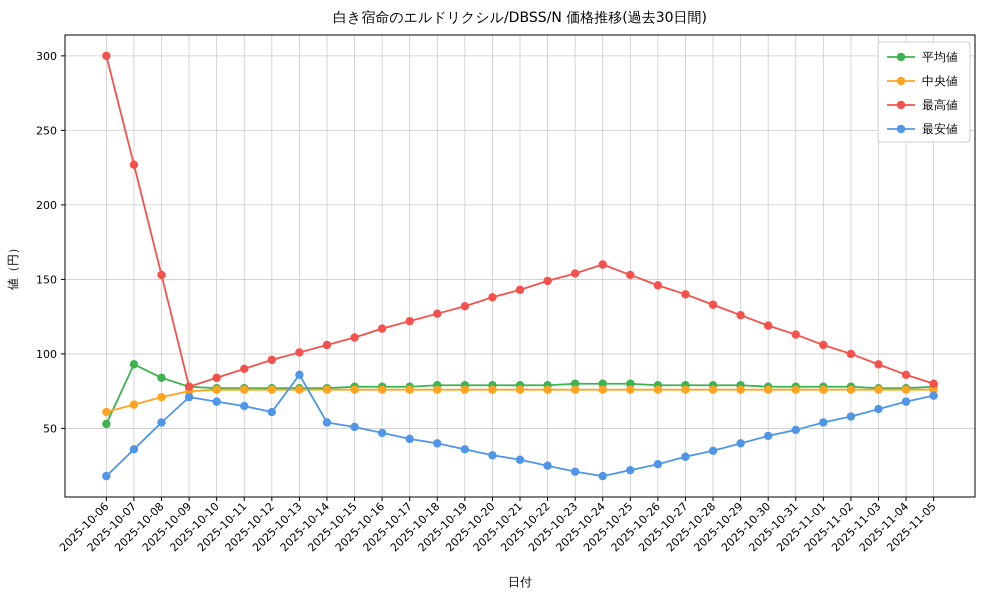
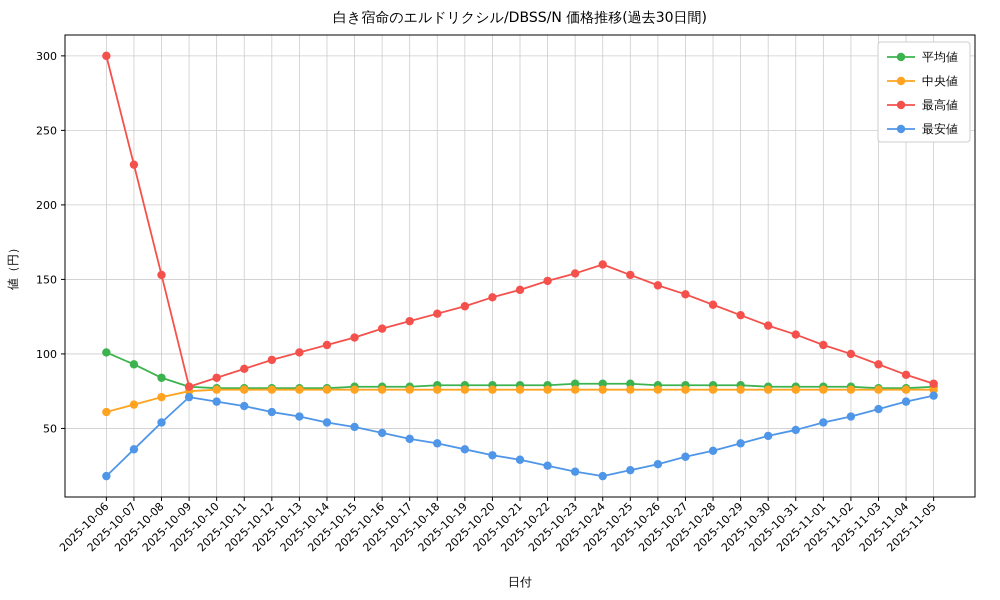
平均値/2025-10-06: 53 -> 101
最安値/2025-10-13: 86 -> 58
